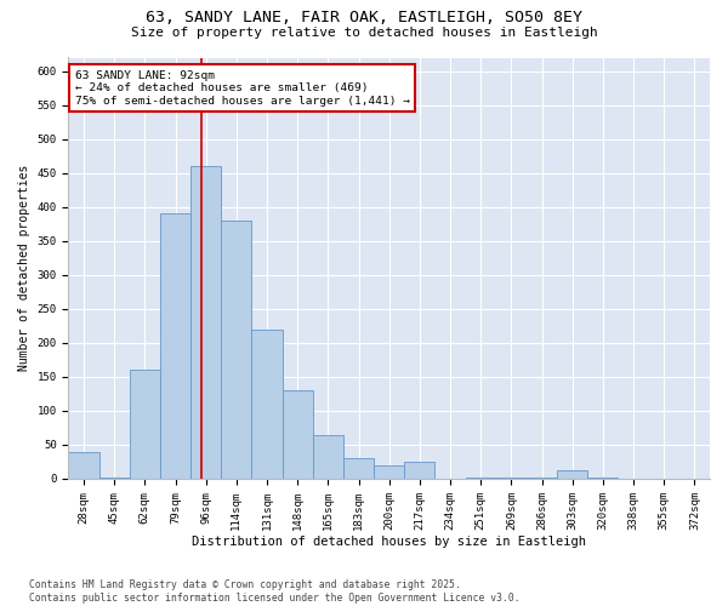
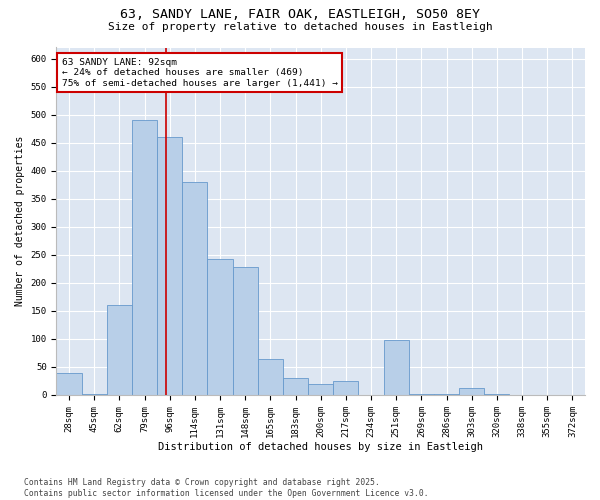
79sqm: 390 -> 490
131sqm: 220 -> 242
148sqm: 130 -> 228
251sqm: 2 -> 98
